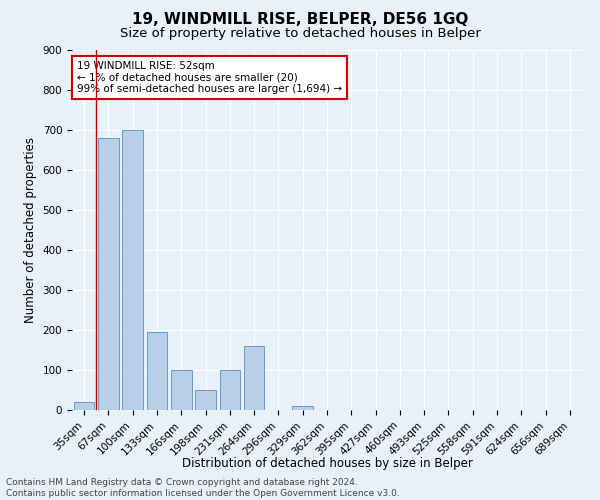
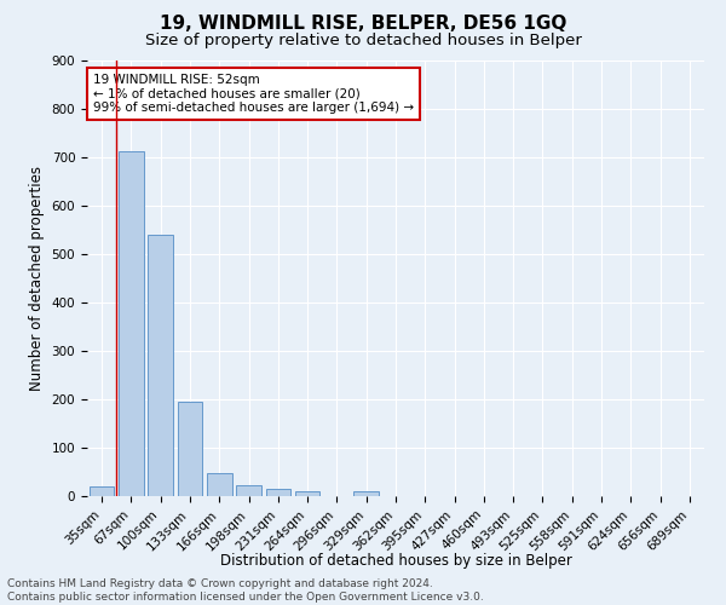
67sqm: 680 -> 713
100sqm: 700 -> 540
166sqm: 100 -> 47
198sqm: 50 -> 22
231sqm: 100 -> 16
264sqm: 160 -> 11
